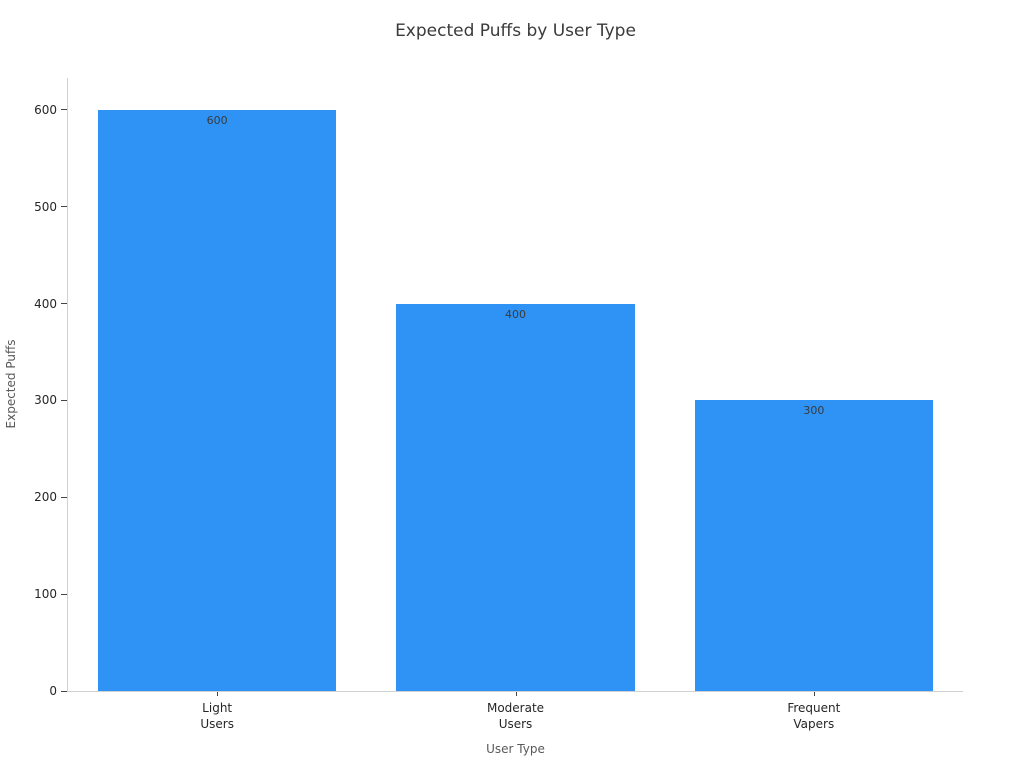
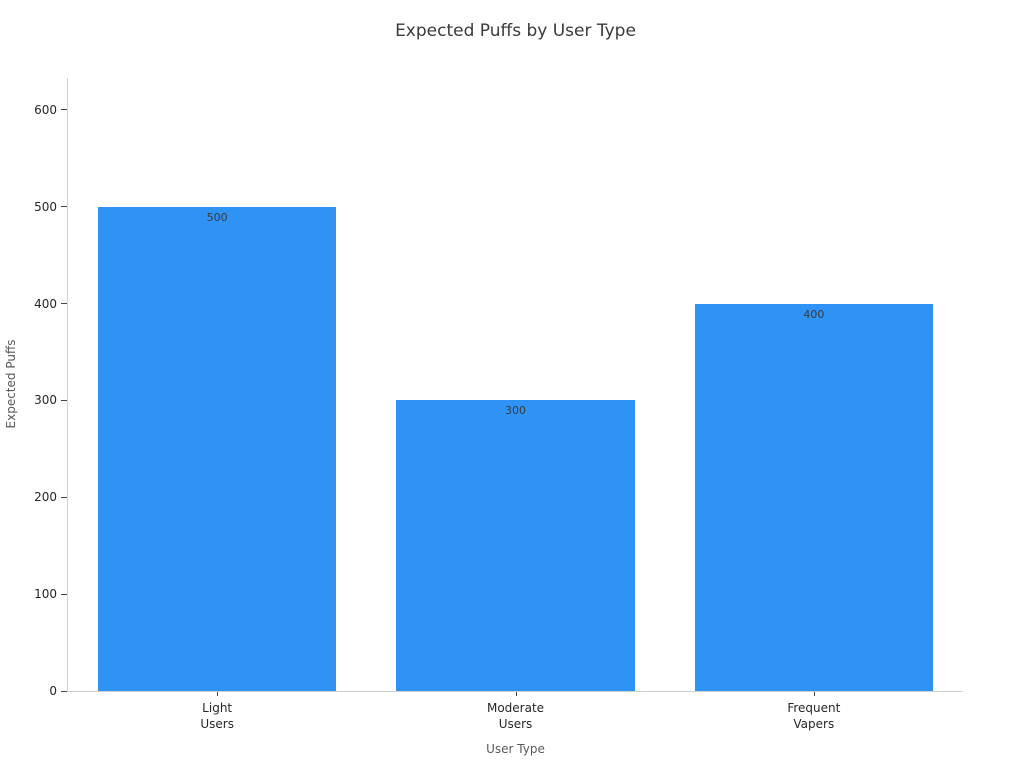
Light Users: 600 -> 500
Moderate Users: 400 -> 300
Frequent Vapers: 300 -> 400
